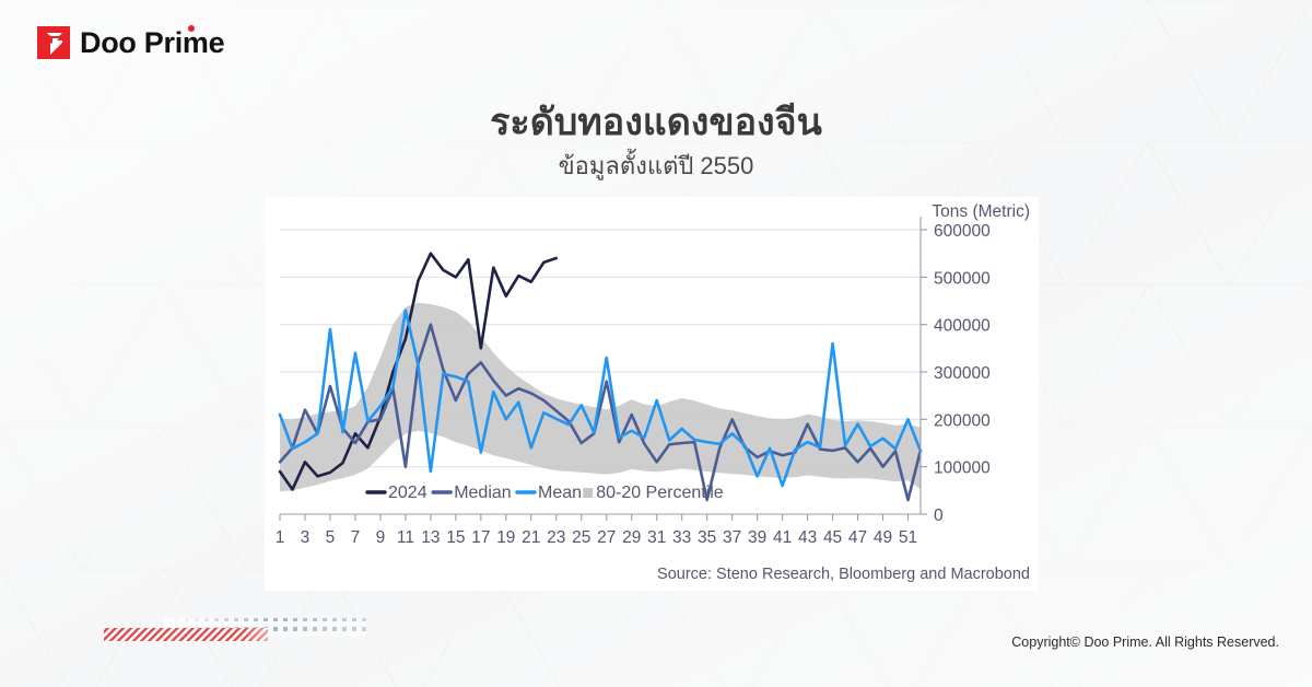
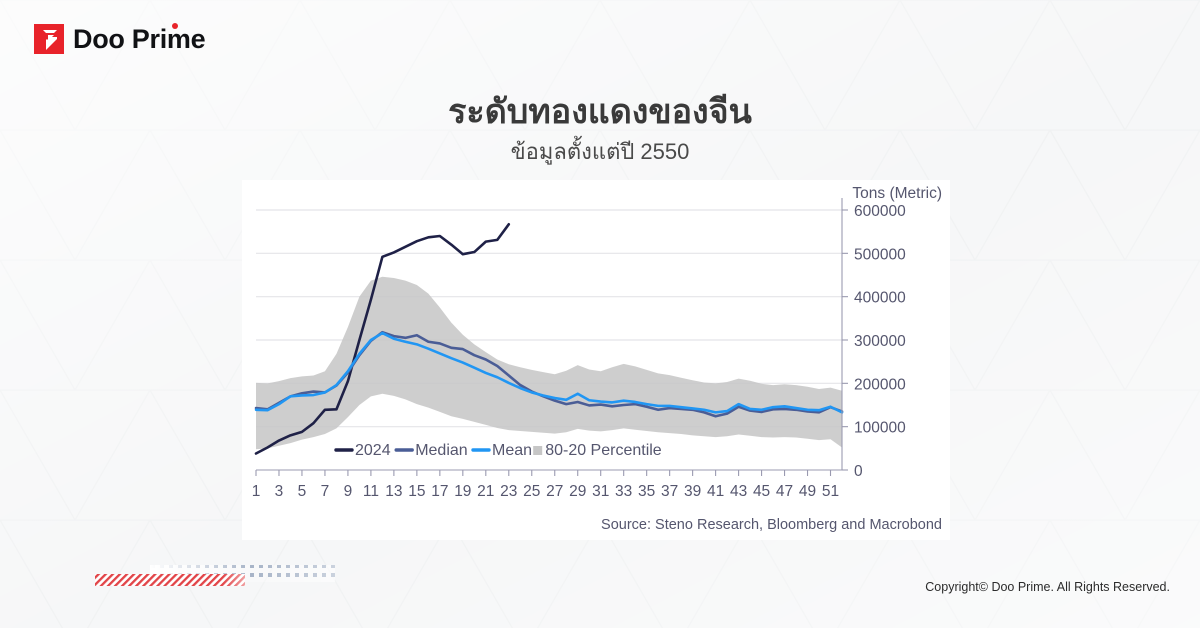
2024/1: 90000 -> 40000
Median/1: 110000 -> 140000
Mean/1: 210000 -> 140000
2024/3: 110000 -> 70000
Median/3: 220000 -> 160000
Median/5: 270000 -> 180000
Mean/5: 390000 -> 170000
2024/7: 170000 -> 140000
Median/7: 150000 -> 180000
Mean/7: 340000 -> 180000
Median/9: 200000 -> 220000
2024/11: 370000 -> 390000
Median/11: 100000 -> 300000
Mean/11: 430000 -> 300000
2024/13: 550000 -> 500000
Median/13: 400000 -> 310000
Mean/13: 90000 -> 300000
2024/15: 500000 -> 530000
Median/15: 240000 -> 310000
2024/17: 350000 -> 540000
Median/17: 320000 -> 290000
Mean/17: 130000 -> 270000
2024/19: 460000 -> 500000
Median/19: 250000 -> 280000
Mean/19: 200000 -> 250000
2024/21: 490000 -> 530000
Mean/21: 140000 -> 220000
2024/23: 540000 -> 570000
Median/25: 150000 -> 180000
Mean/25: 230000 -> 180000
Median/27: 280000 -> 160000
Mean/27: 330000 -> 170000
Median/29: 210000 -> 160000
Median/31: 110000 -> 150000
Mean/31: 240000 -> 160000
Mean/33: 180000 -> 160000
Median/35: 30000 -> 150000
Median/37: 200000 -> 140000
Mean/37: 170000 -> 150000
Median/39: 120000 -> 140000
Mean/39: 80000 -> 140000
Mean/41: 60000 -> 130000
Median/43: 190000 -> 150000
Mean/45: 360000 -> 140000
Median/47: 110000 -> 140000
Mean/47: 190000 -> 150000
Median/49: 100000 -> 140000
Mean/49: 160000 -> 140000
Median/51: 30000 -> 140000
Mean/51: 200000 -> 150000
